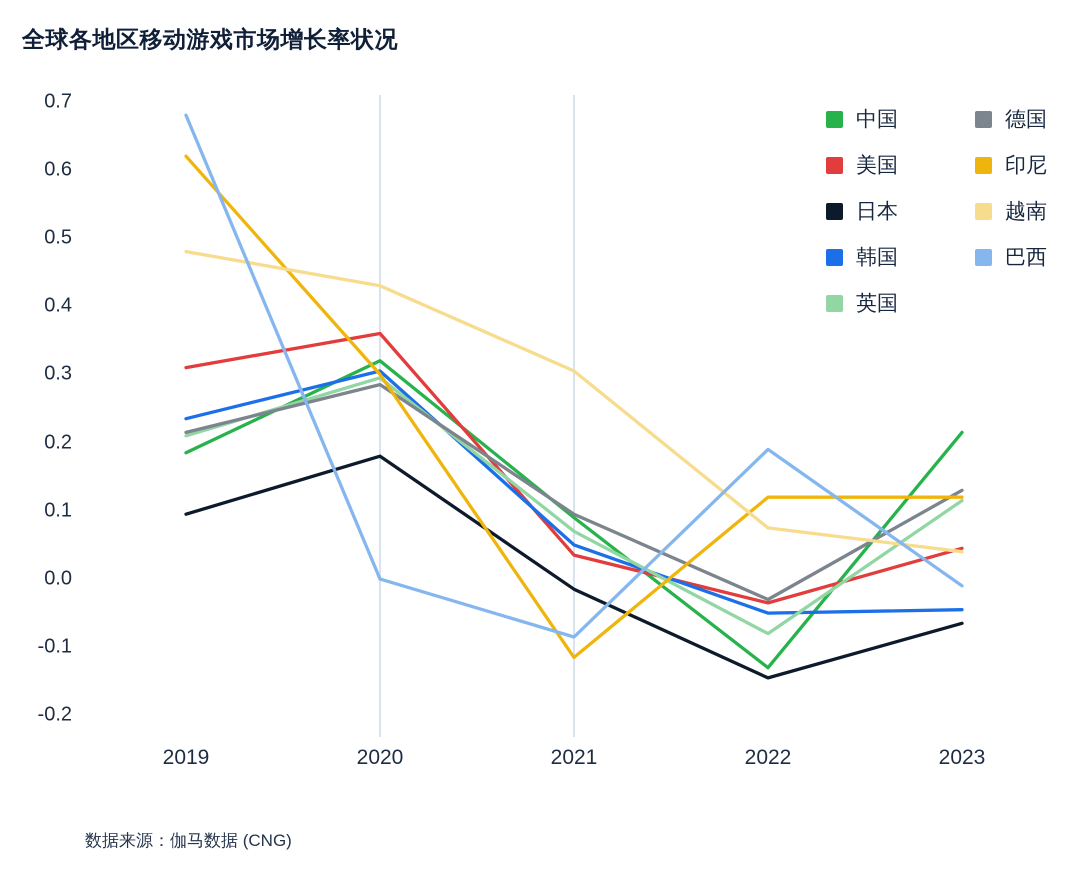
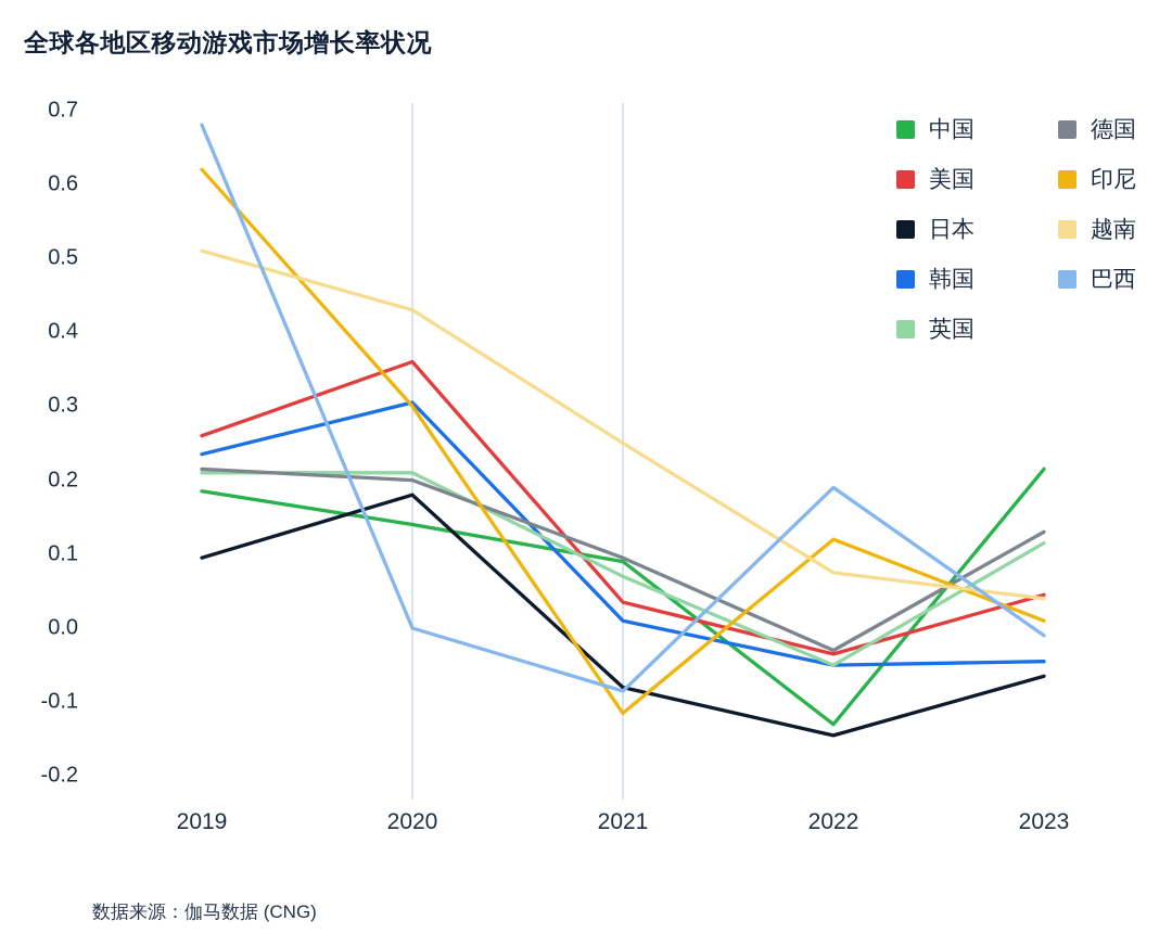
美国/2019: 0.31 -> 0.26
越南/2019: 0.48 -> 0.51
中国/2020: 0.32 -> 0.14
英国/2020: 0.29 -> 0.21
德国/2020: 0.28 -> 0.20
日本/2021: -0.01 -> -0.08
韩国/2021: 0.05 -> 0.01
越南/2021: 0.30 -> 0.25
英国/2022: -0.08 -> -0.05
印尼/2023: 0.12 -> 0.01
